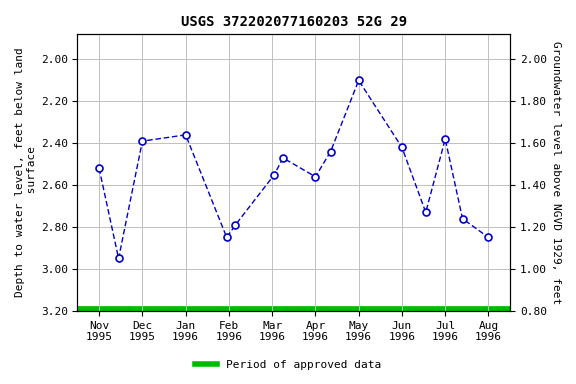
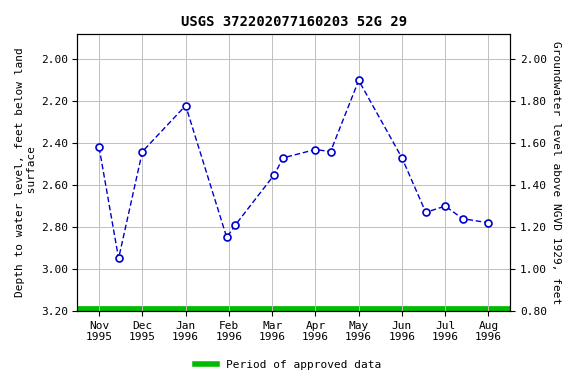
Nov 1995: 2.52 -> 2.42
Dec 1995: 2.39 -> 2.44
Jan 1996: 2.36 -> 2.22
Apr 1996: 2.56 -> 2.43
Jun 1996: 2.42 -> 2.47
Jul 1996: 2.38 -> 2.70
Aug 1996: 2.85 -> 2.78
